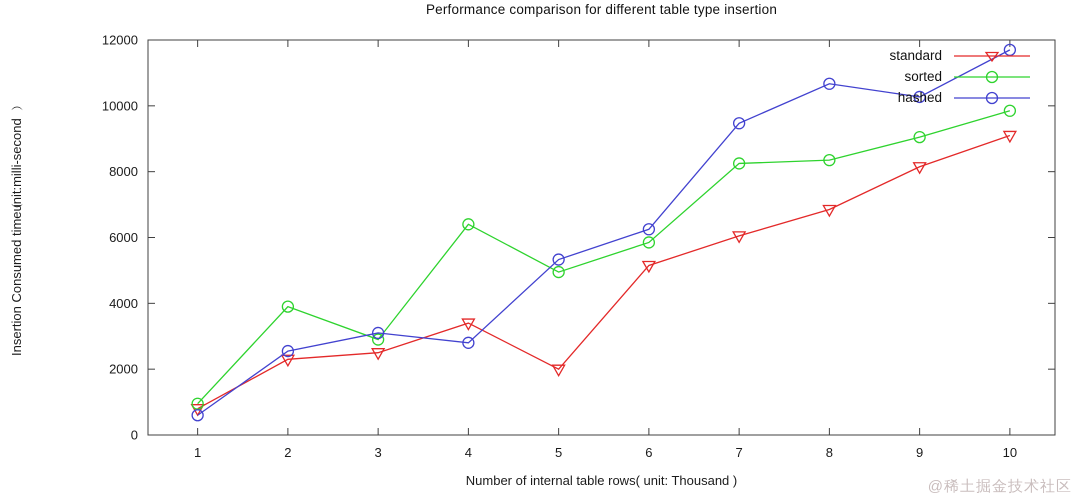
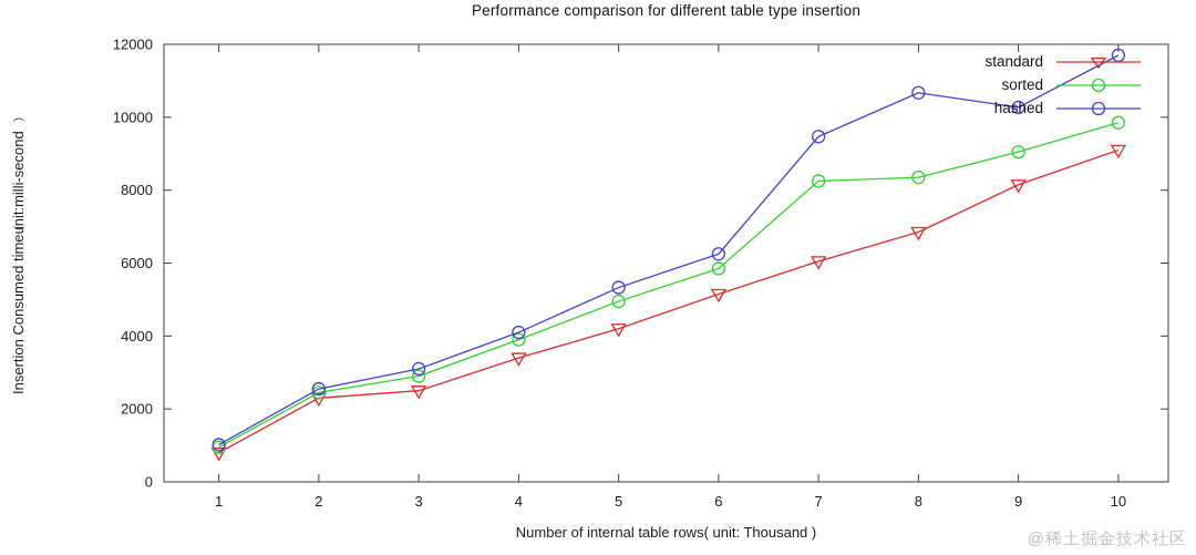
hashed/1: 600 -> 1000
sorted/2: 3900 -> 2400
sorted/4: 6400 -> 3900
hashed/4: 2800 -> 4100
standard/5: 2000 -> 4200
